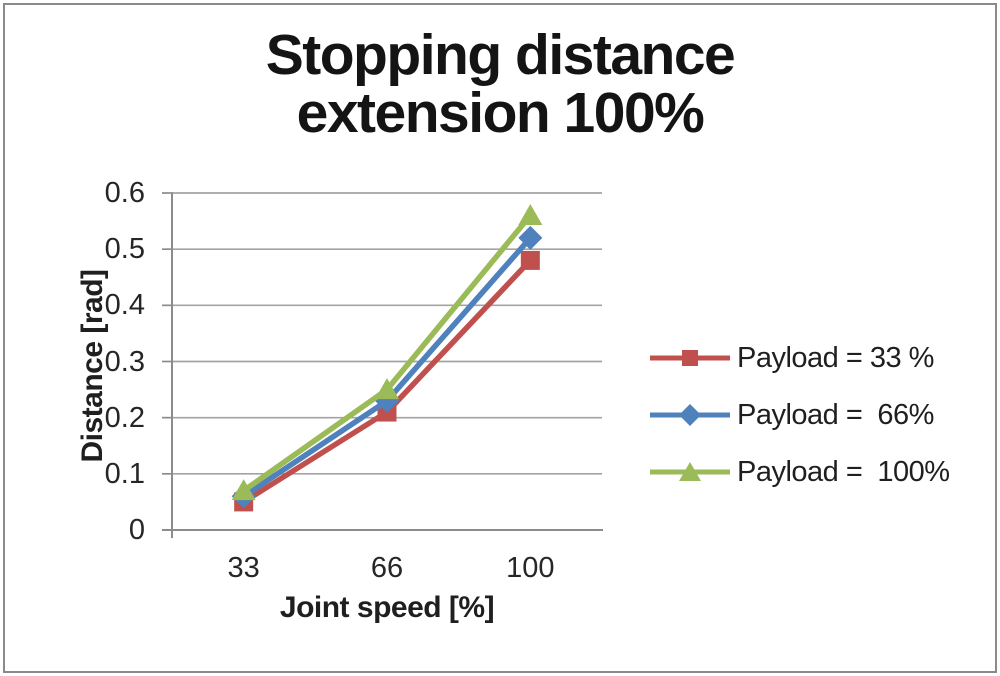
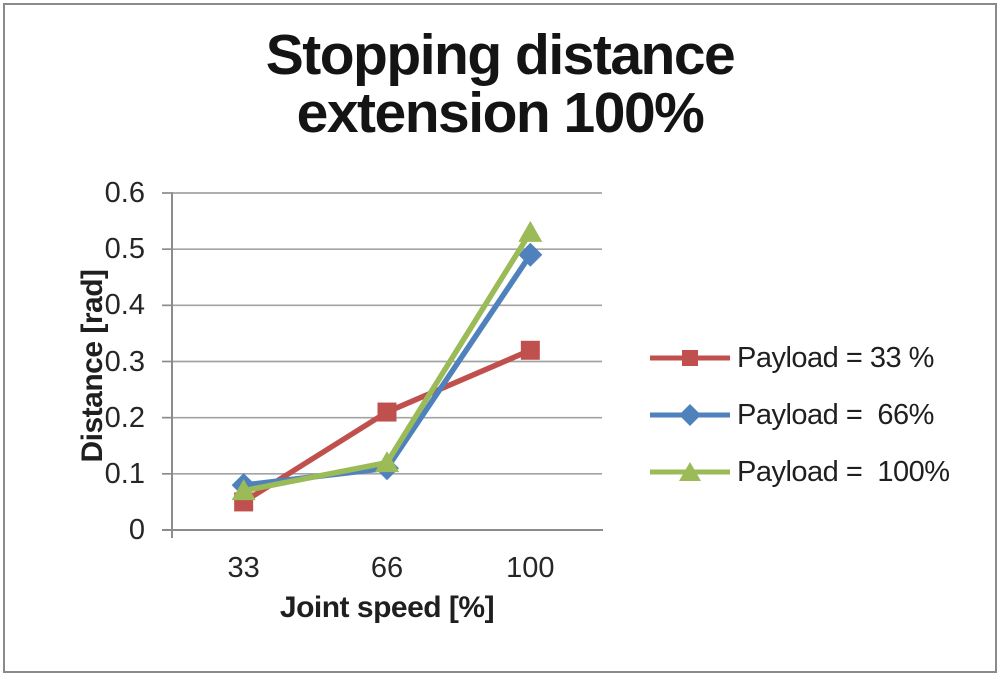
Payload = 66%/33: 0.06 -> 0.08
Payload = 66%/66: 0.23 -> 0.11
Payload = 100%/66: 0.25 -> 0.12
Payload = 33 %/100: 0.48 -> 0.32
Payload = 66%/100: 0.52 -> 0.49
Payload = 100%/100: 0.56 -> 0.53
